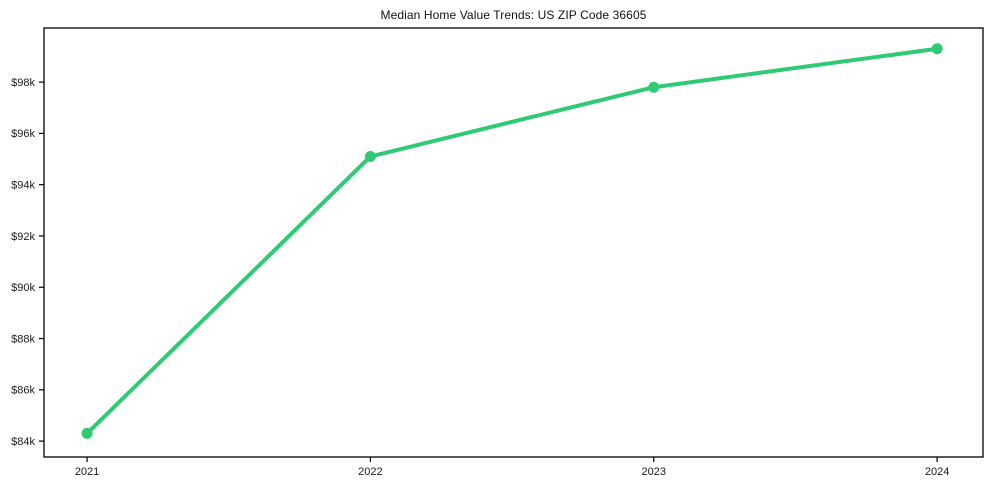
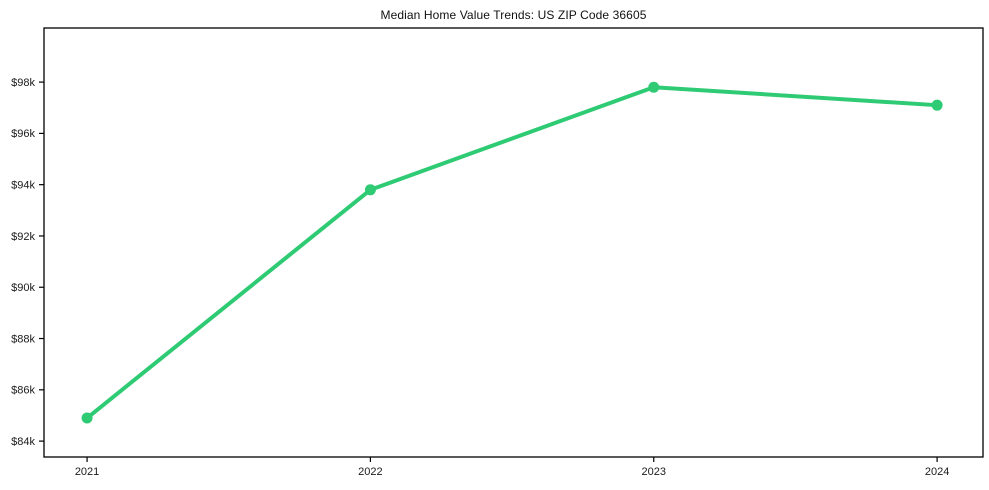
2021: $84.3k -> $84.9k
2022: $95.1k -> $93.8k
2024: $99.3k -> $97.1k
